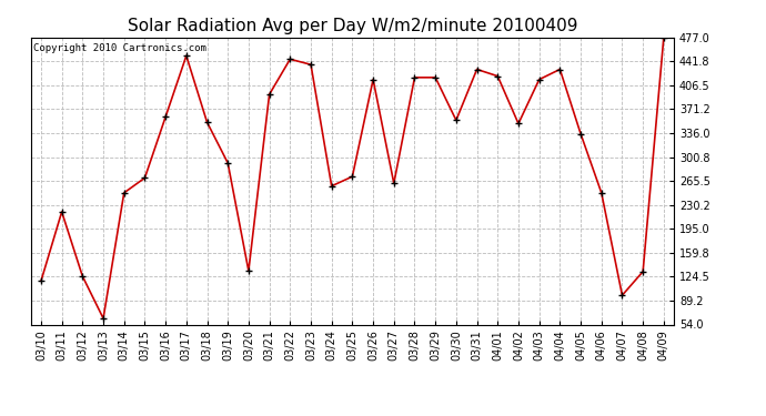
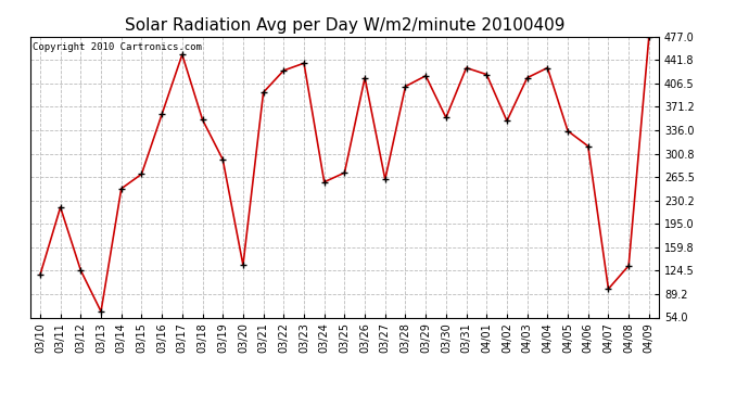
03/22: 445 -> 426
03/28: 418 -> 402
04/06: 248 -> 312
